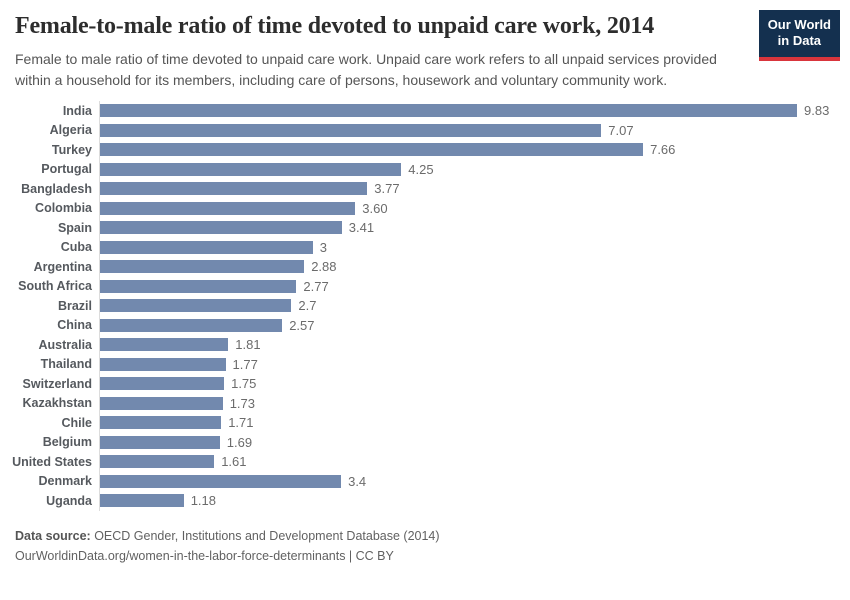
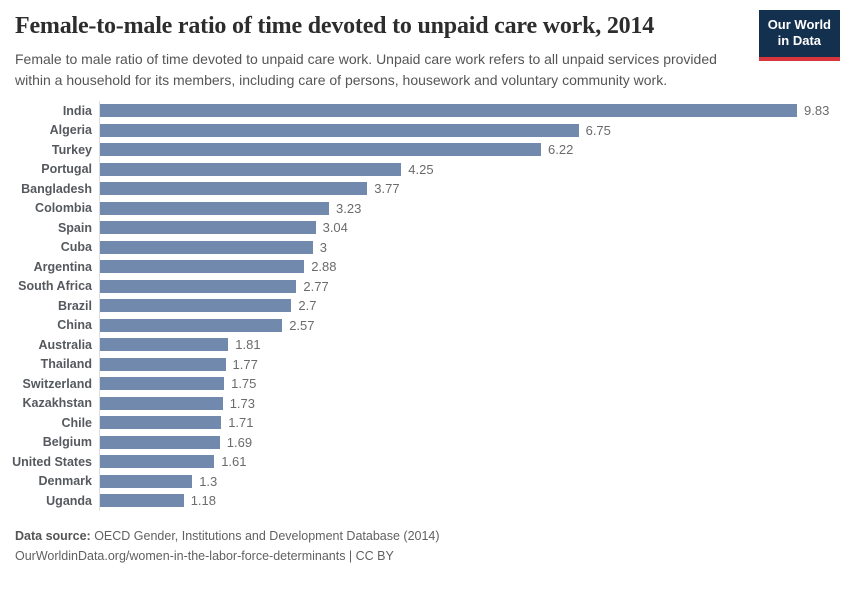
Algeria: 7.07 -> 6.75
Turkey: 7.66 -> 6.22
Colombia: 3.60 -> 3.23
Spain: 3.41 -> 3.04
Denmark: 3.4 -> 1.3
